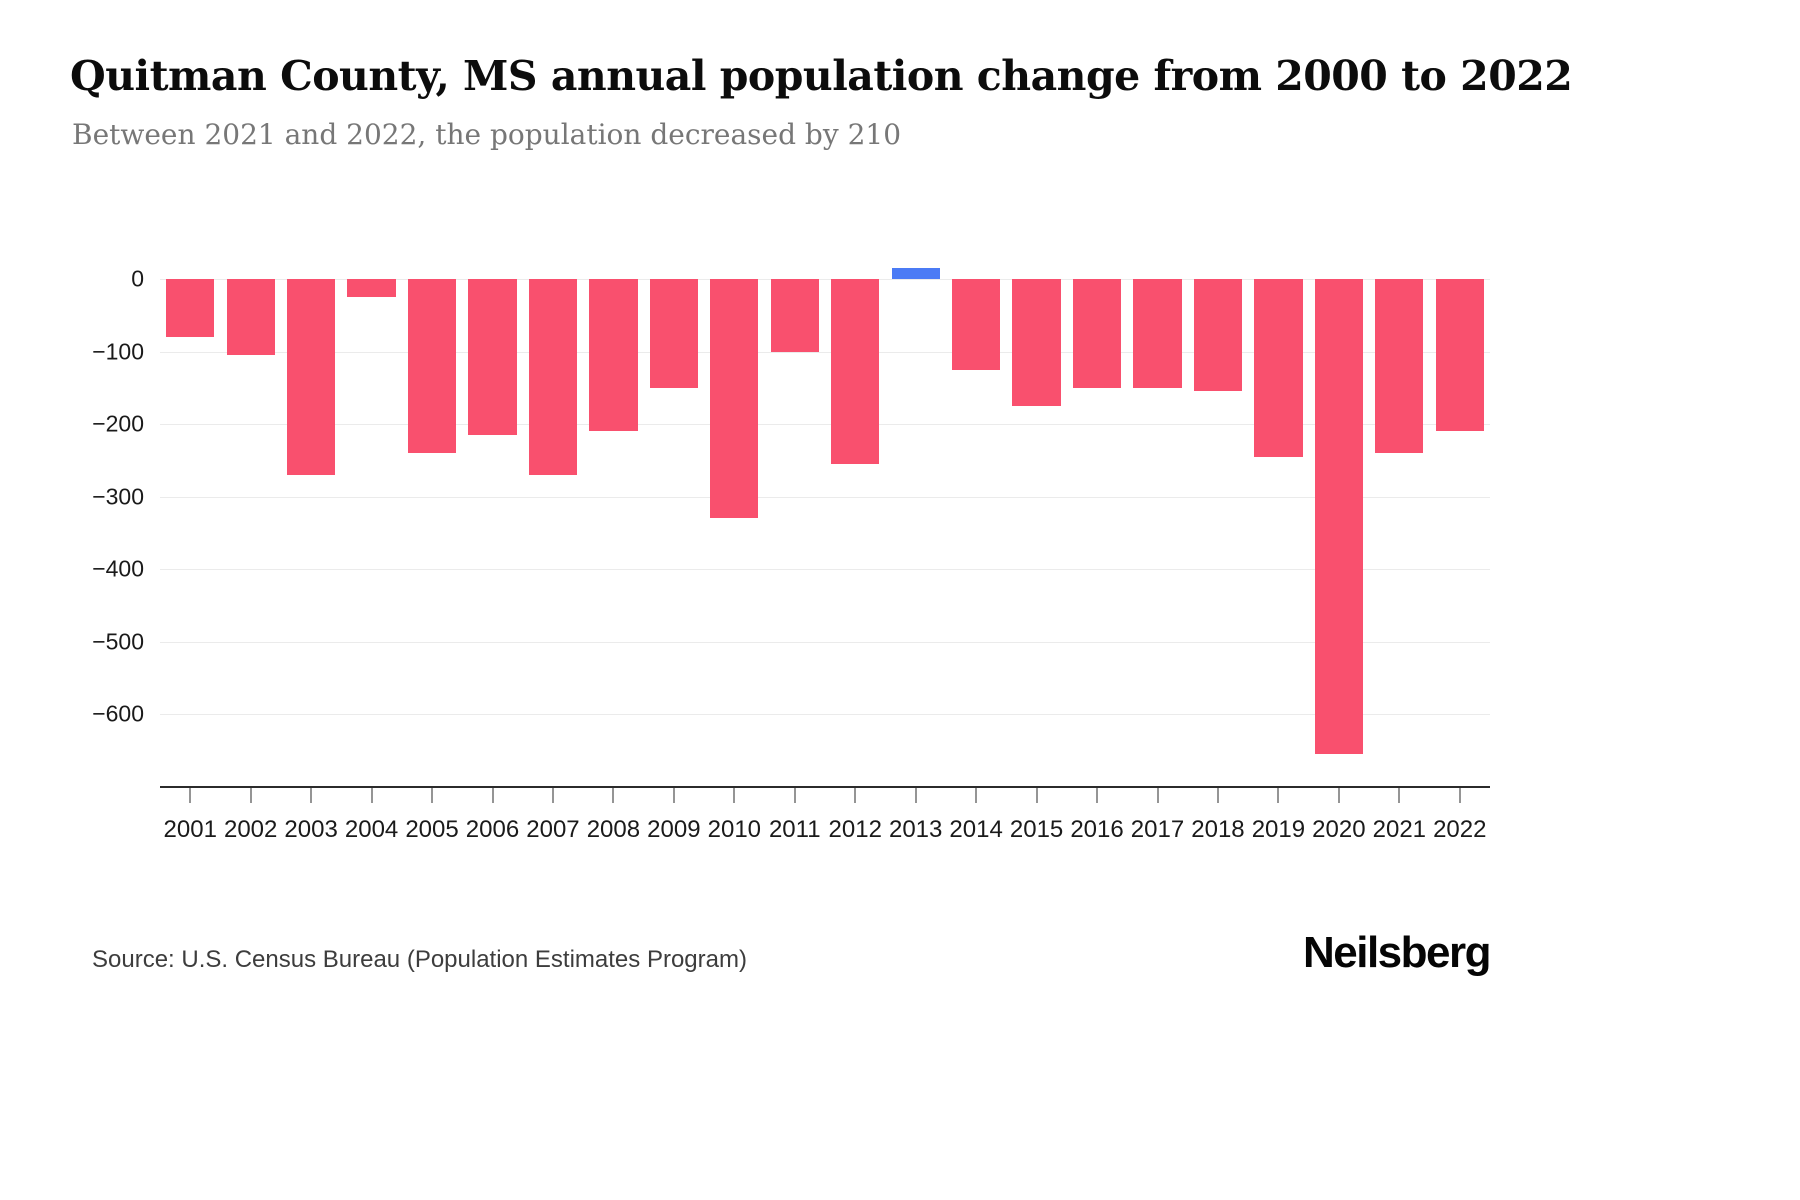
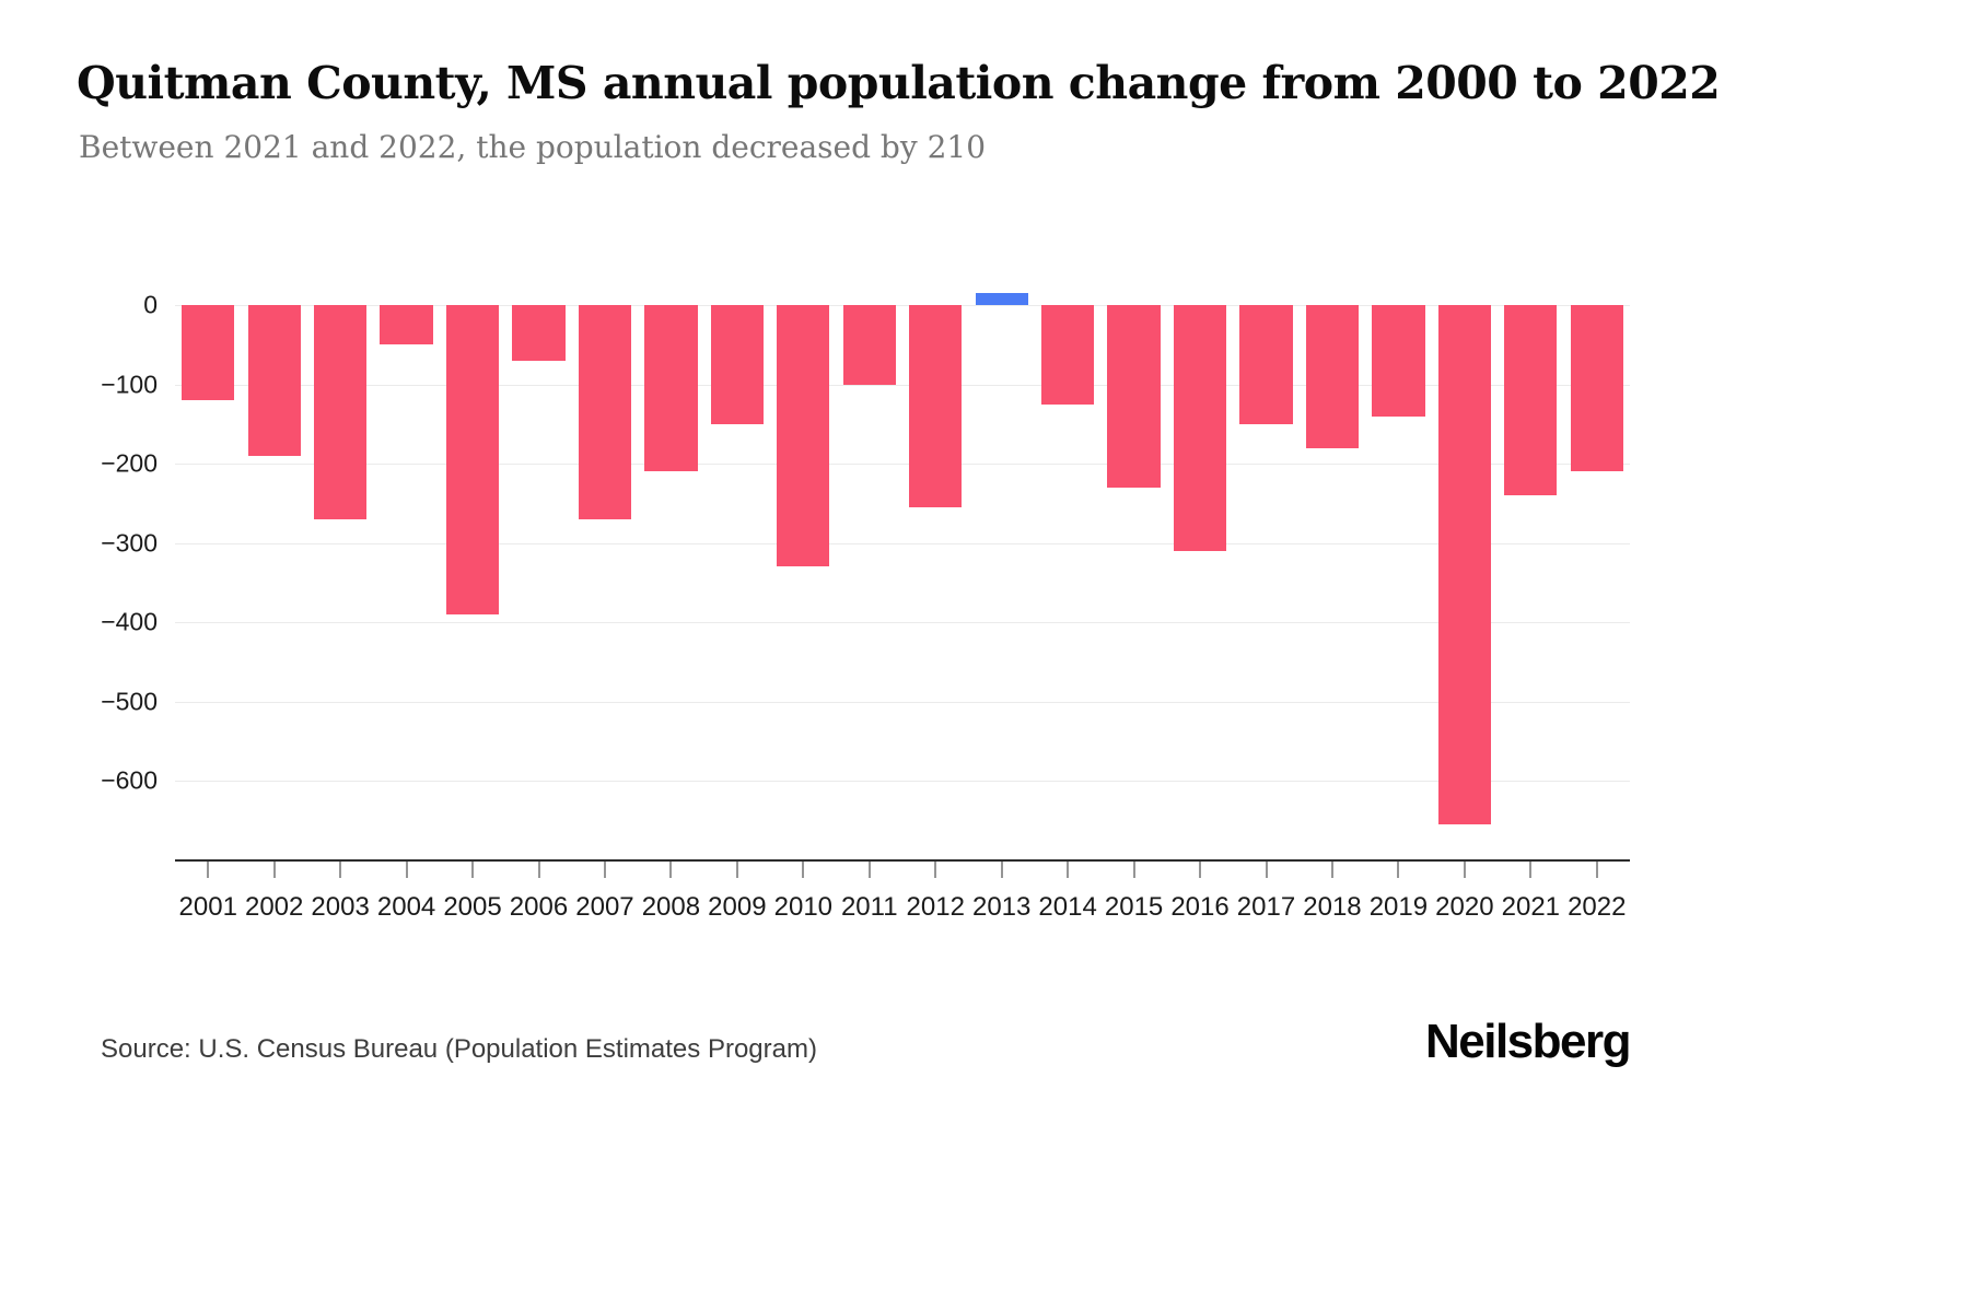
2001: -80 -> -120
2002: -100 -> -190
2004: -20 -> -50
2005: -240 -> -390
2006: -220 -> -70
2015: -180 -> -230
2016: -150 -> -310
2018: -160 -> -180
2019: -240 -> -140
